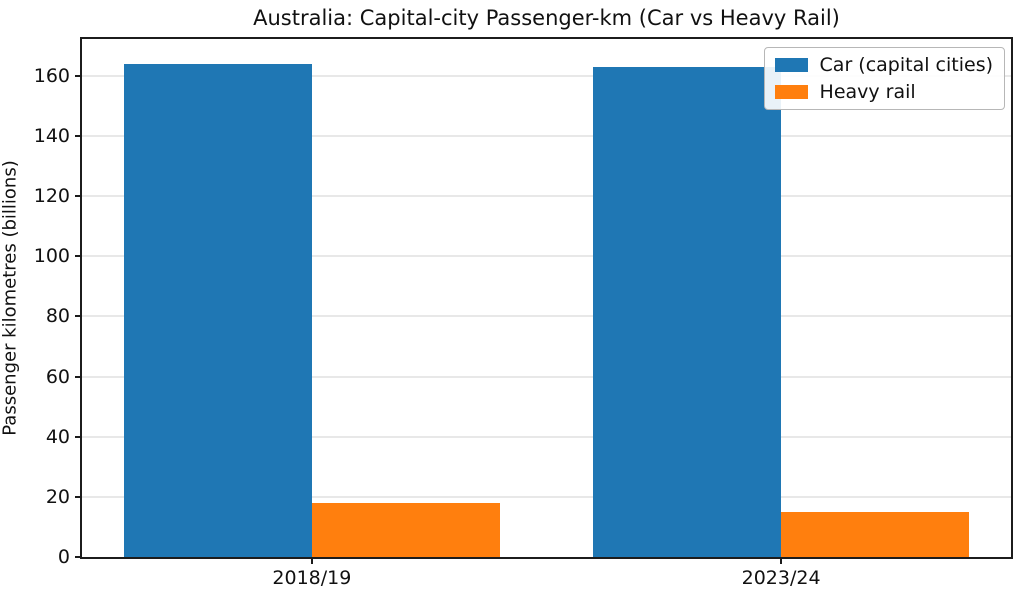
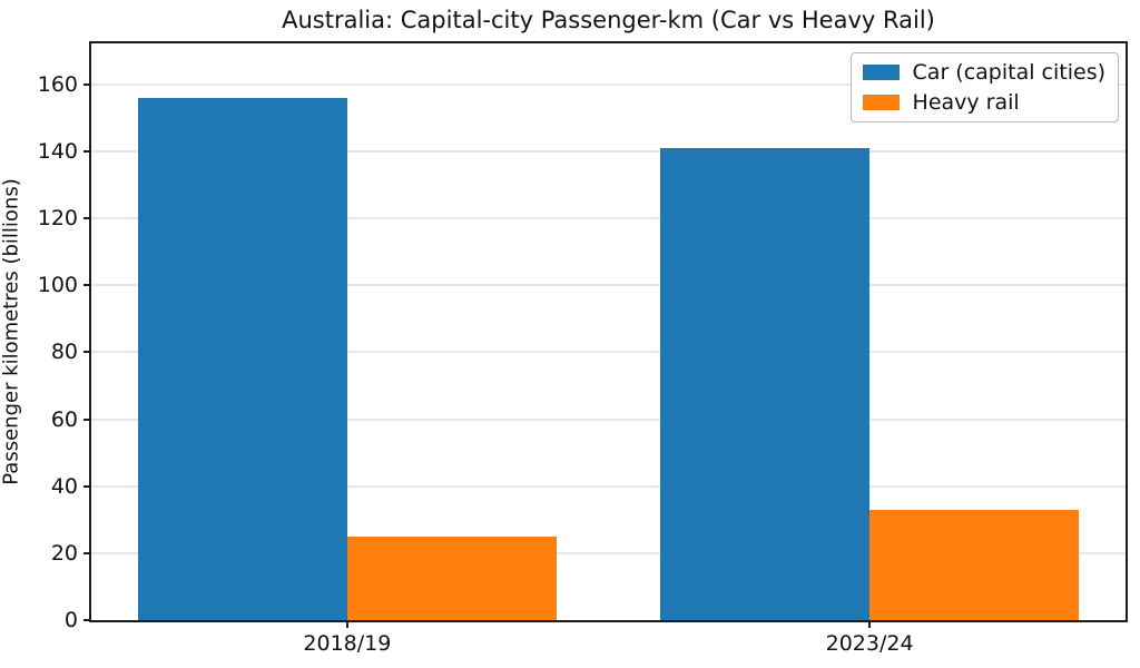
Car (capital cities)/2018/19: 164 -> 156
Heavy rail/2018/19: 18 -> 25
Car (capital cities)/2023/24: 163 -> 141
Heavy rail/2023/24: 15 -> 33
